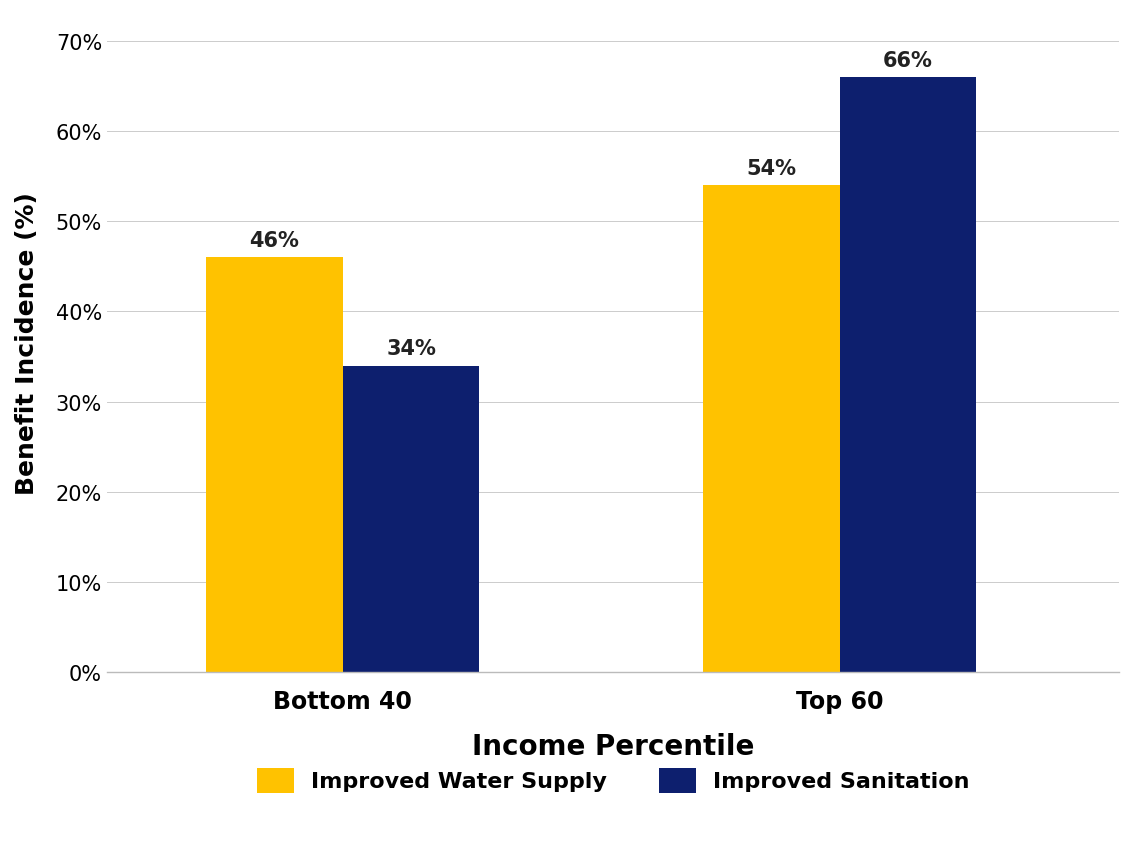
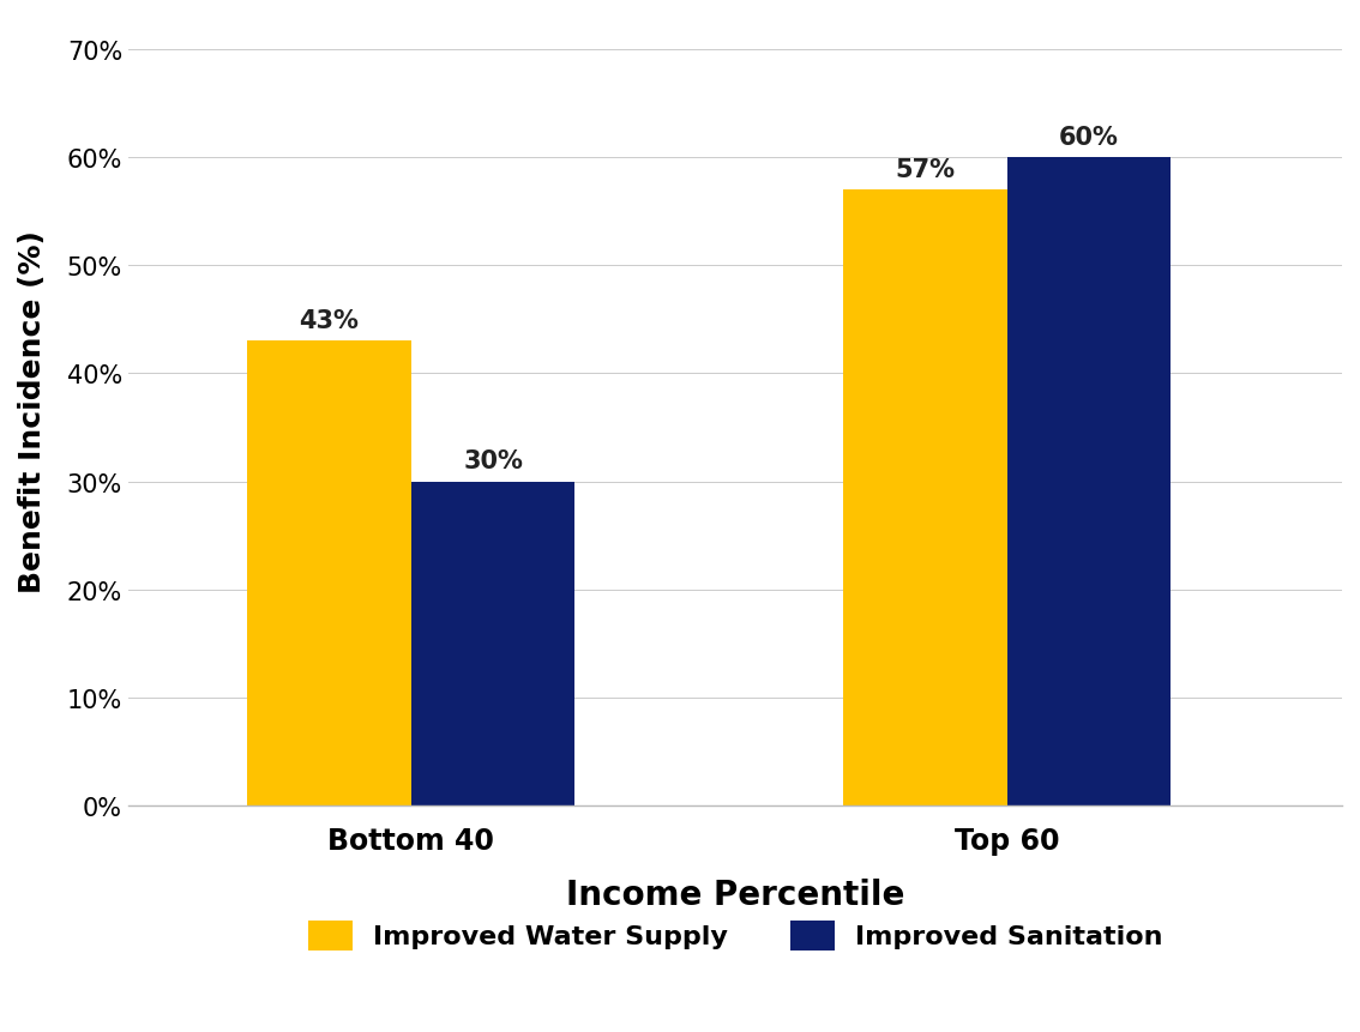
Improved Water Supply/Bottom 40: 46% -> 43%
Improved Sanitation/Bottom 40: 34% -> 30%
Improved Water Supply/Top 60: 54% -> 57%
Improved Sanitation/Top 60: 66% -> 60%
